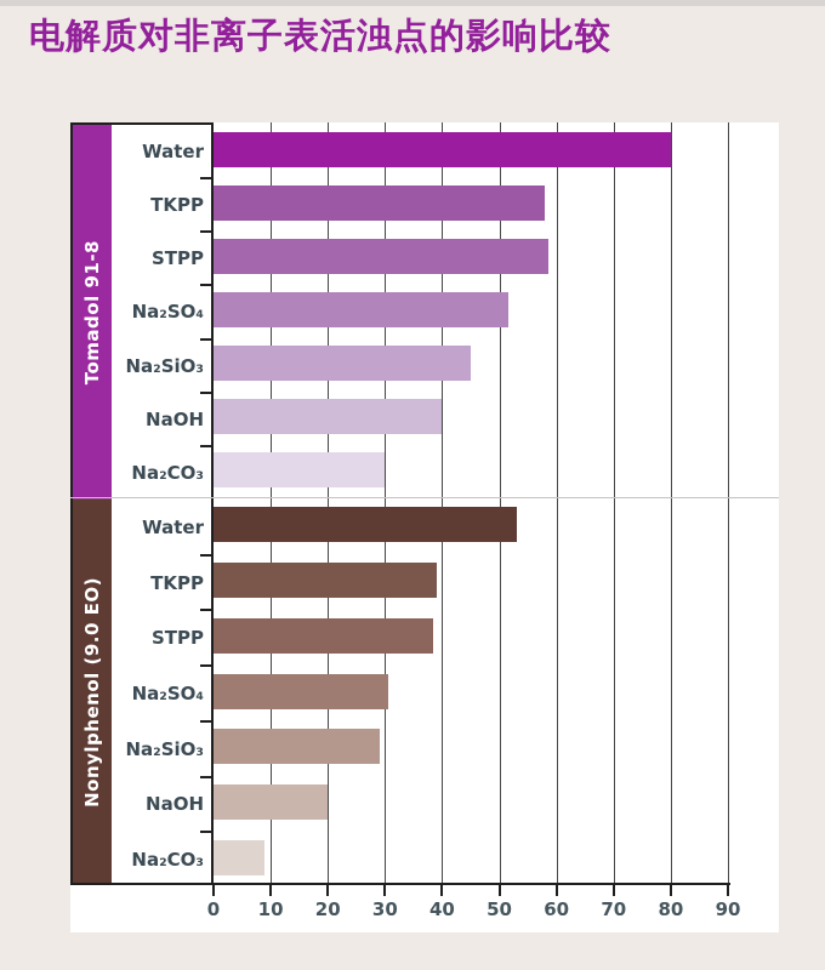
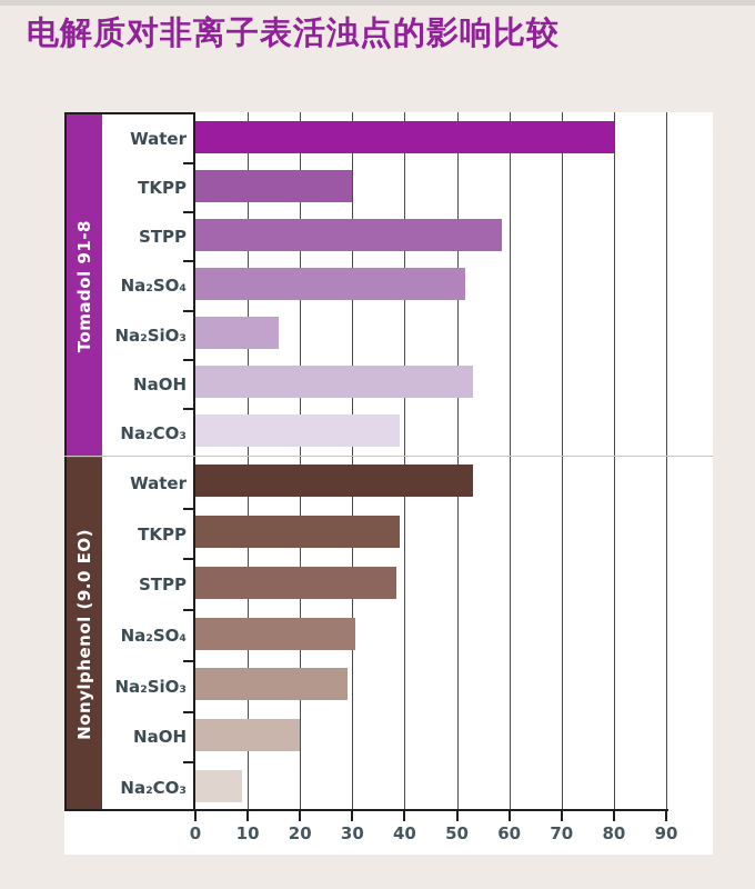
Tomadol 91-8/TKPP: 58 -> 30
Tomadol 91-8/Na₂SiO₃: 45 -> 16
Tomadol 91-8/NaOH: 40 -> 53
Tomadol 91-8/Na₂CO₃: 30 -> 39
